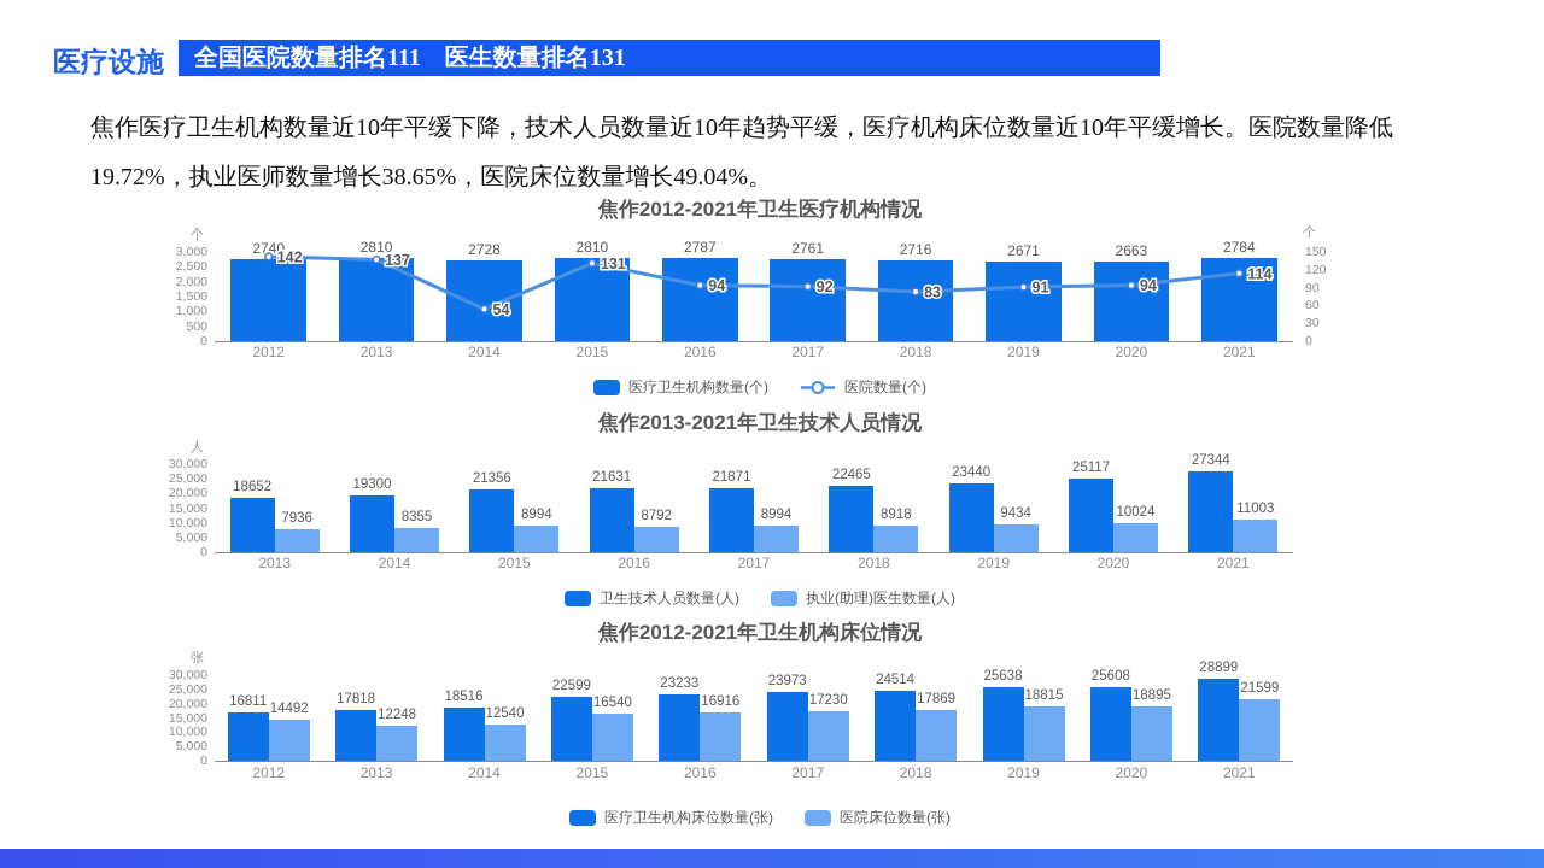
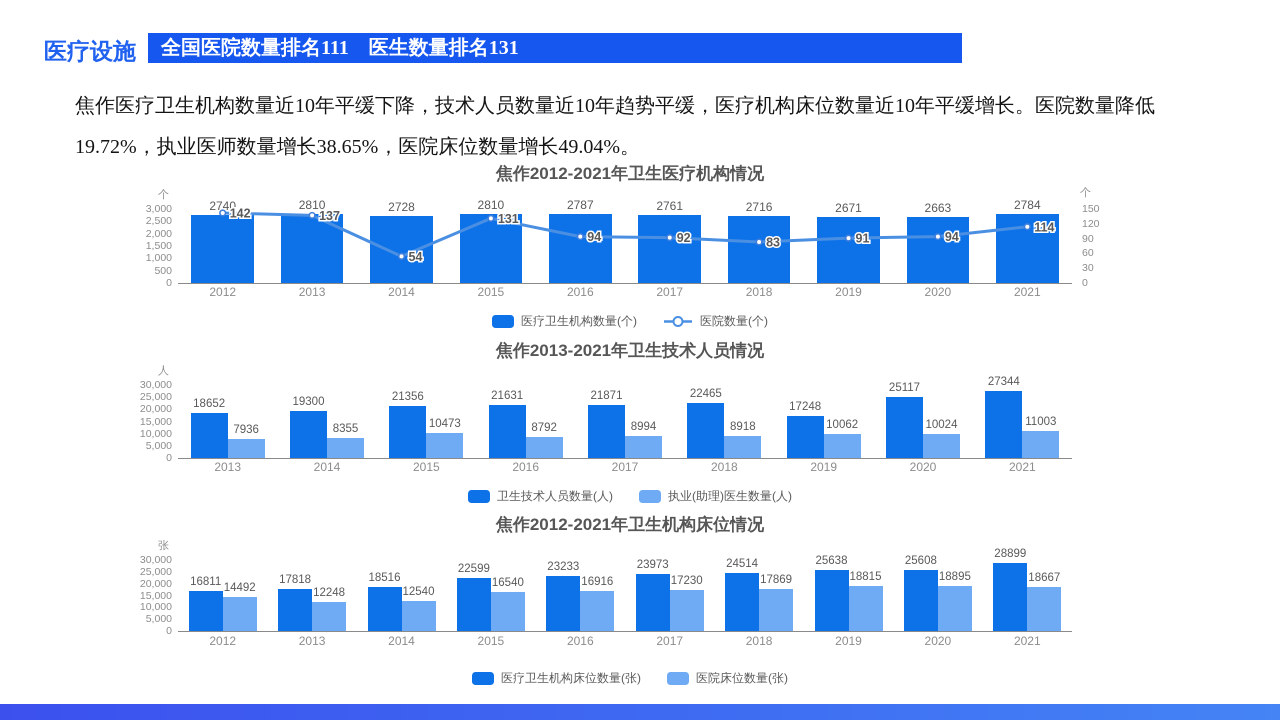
焦作2013-2021年卫生技术人员情况/执业(助理)医生数量(人)/2015: 8994 -> 10473
焦作2013-2021年卫生技术人员情况/卫生技术人员数量(人)/2019: 23440 -> 17248
焦作2013-2021年卫生技术人员情况/执业(助理)医生数量(人)/2019: 9434 -> 10062
焦作2012-2021年卫生机构床位情况/医院床位数量(张)/2021: 21599 -> 18667
